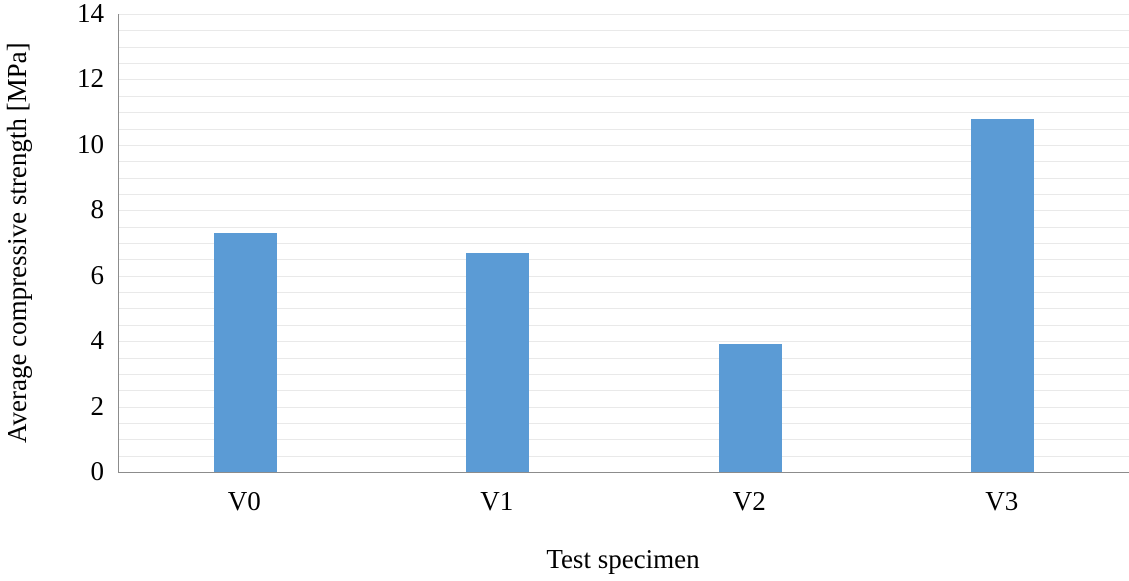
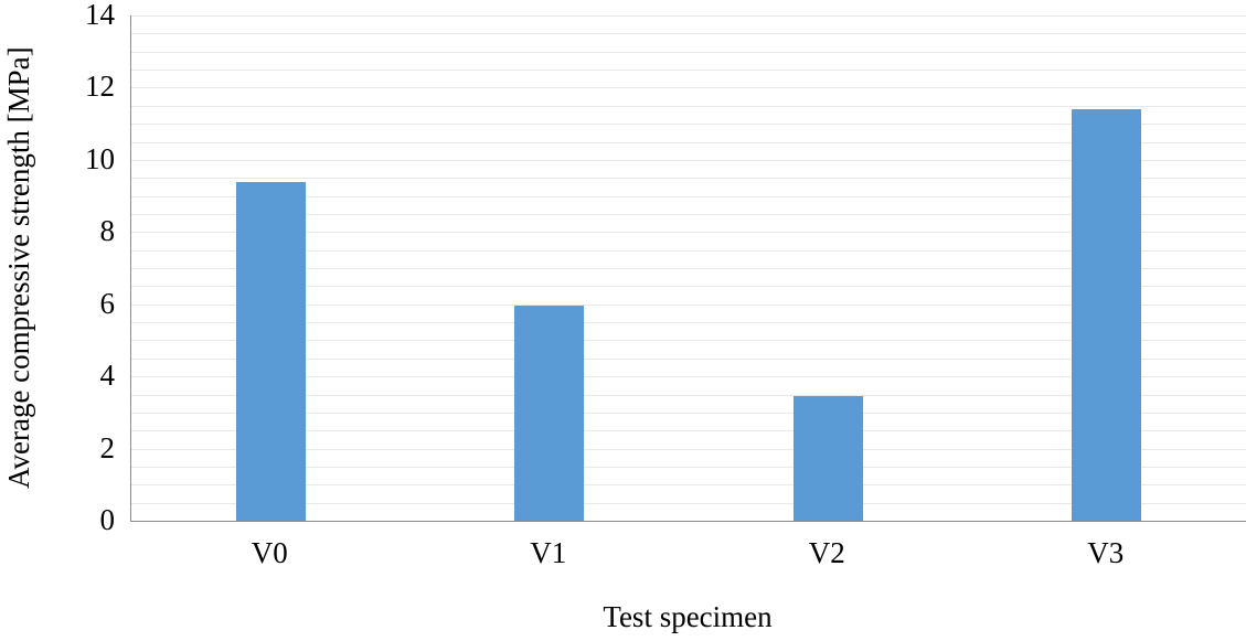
V0: 7.3 -> 9.4
V1: 6.7 -> 6.0
V2: 3.9 -> 3.5
V3: 10.8 -> 11.4
